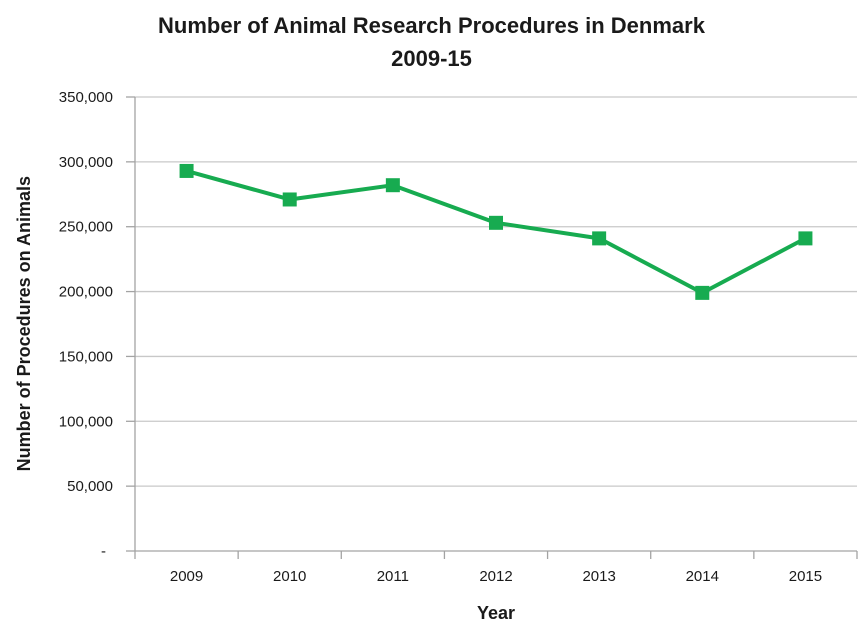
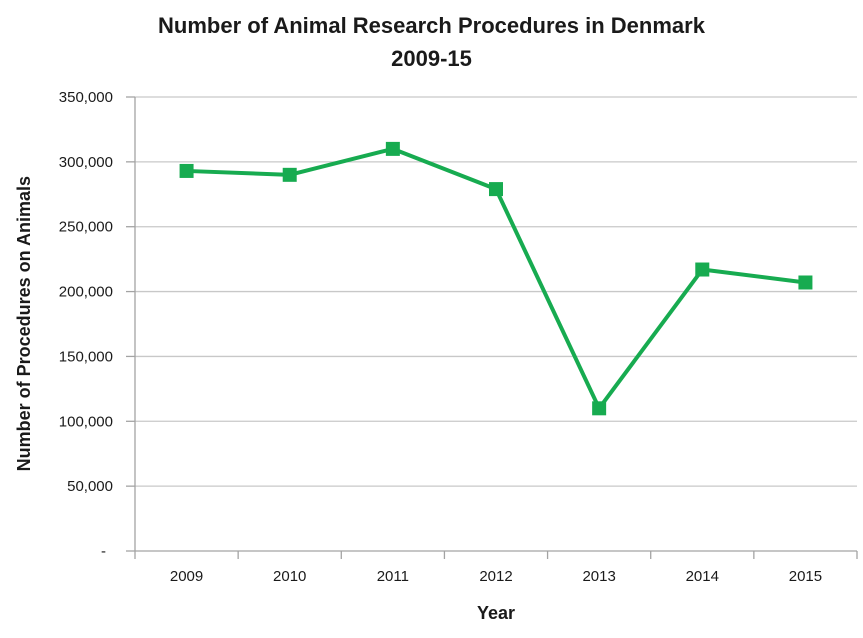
2010: 271000 -> 290000
2011: 282000 -> 310000
2012: 253000 -> 279000
2013: 241000 -> 110000
2014: 199000 -> 217000
2015: 241000 -> 207000
